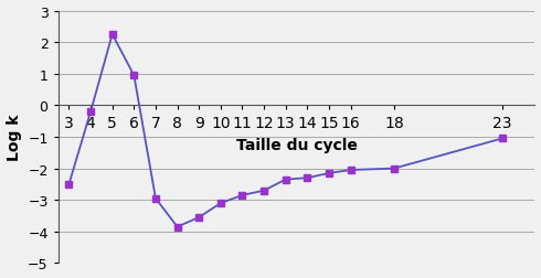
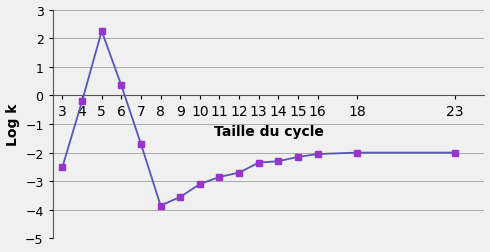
6: 0.95 -> 0.35
7: -2.95 -> -1.70
23: -1.05 -> -2.00
